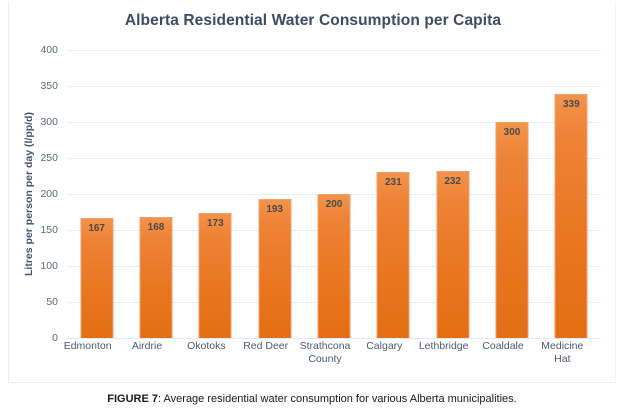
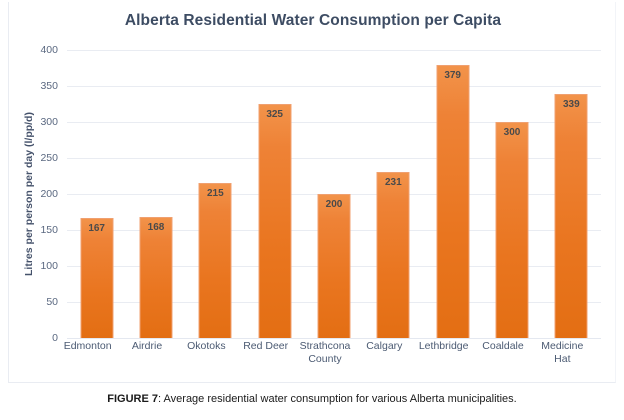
Okotoks: 173 -> 215
Red Deer: 193 -> 325
Lethbridge: 232 -> 379
